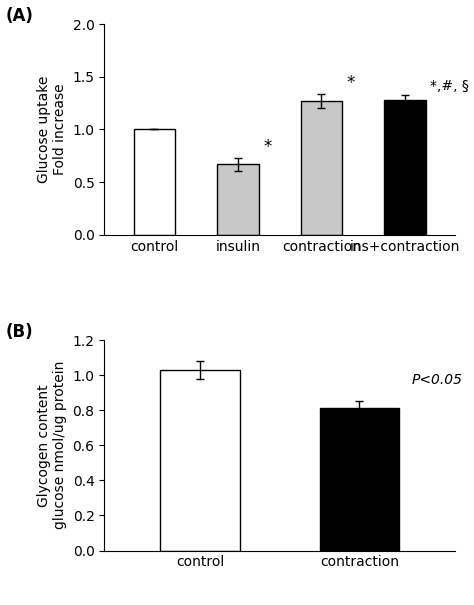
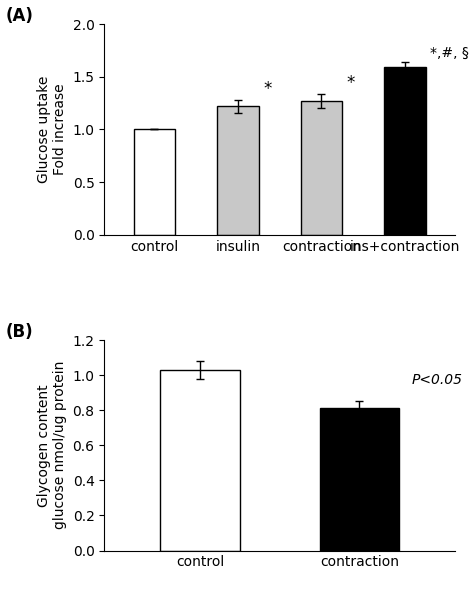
insulin: 0.67 -> 1.22
ins+contraction: 1.28 -> 1.59
